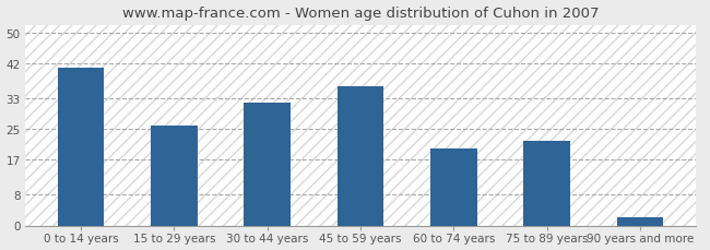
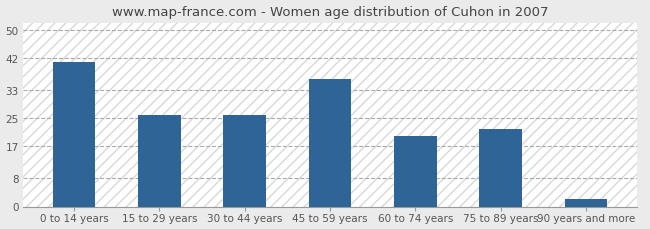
30 to 44 years: 32 -> 26
